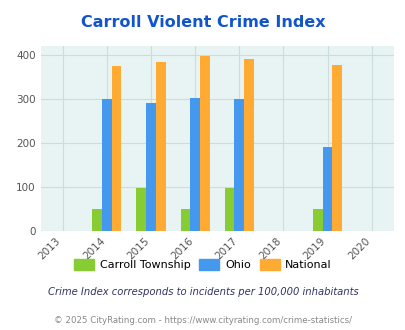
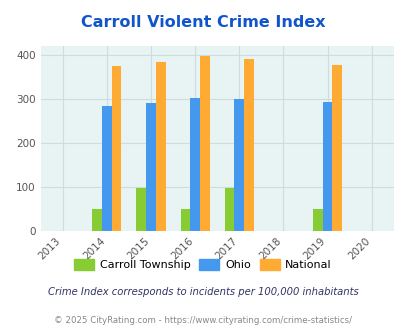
Ohio/2014: 300 -> 285
Ohio/2019: 190 -> 293
